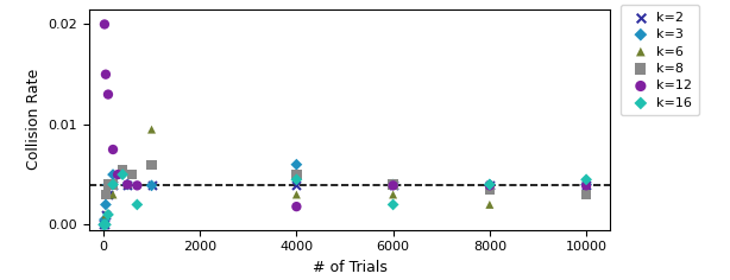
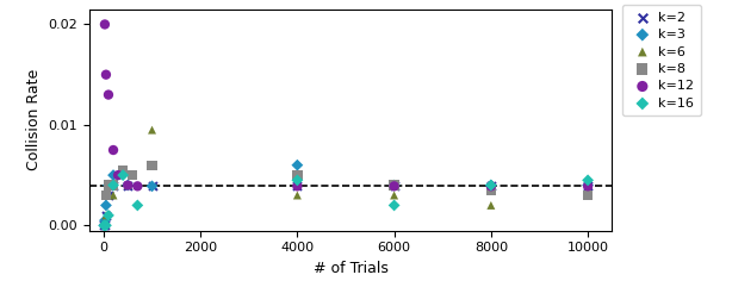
k=12/4000: 0.0018 -> 0.0039
